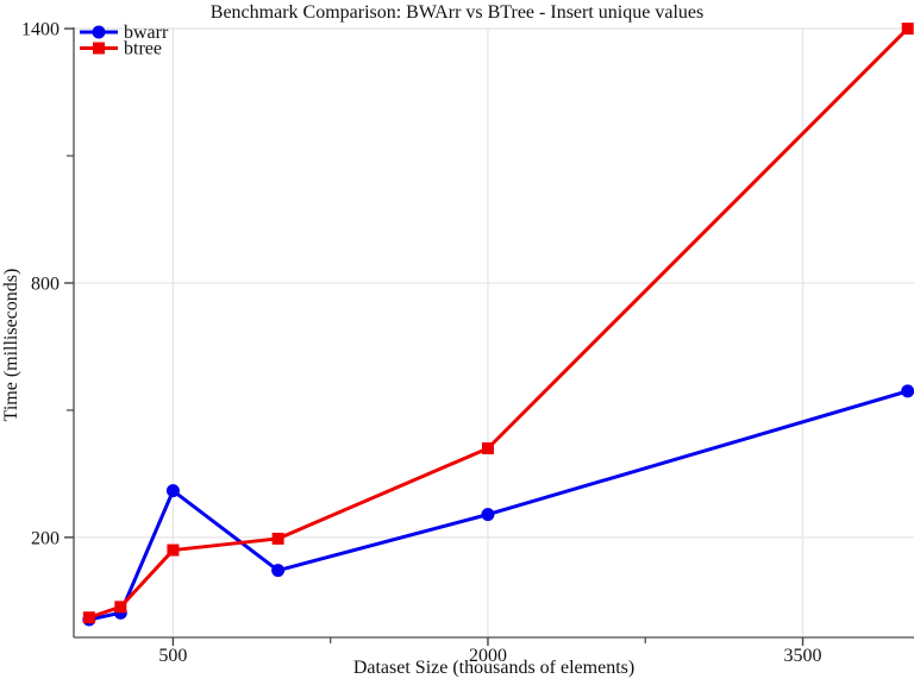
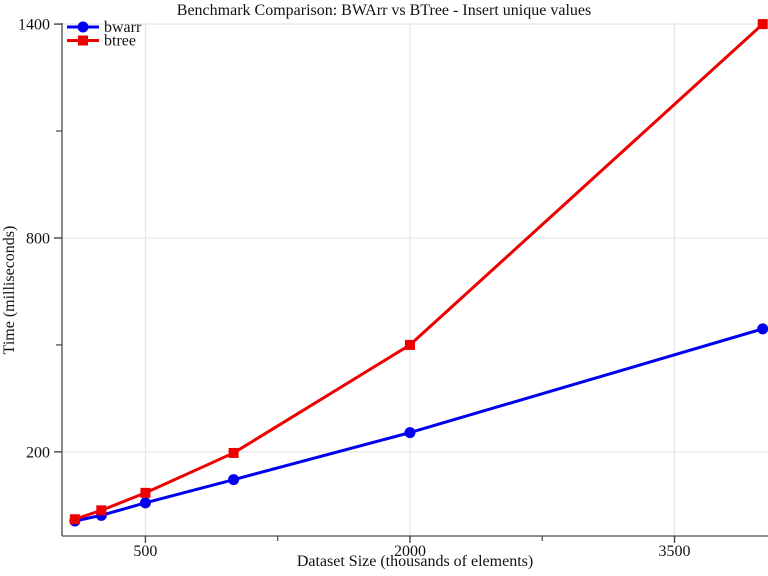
bwarr/500: 310 -> 60
btree/500: 170 -> 80
btree/2000: 410 -> 500
